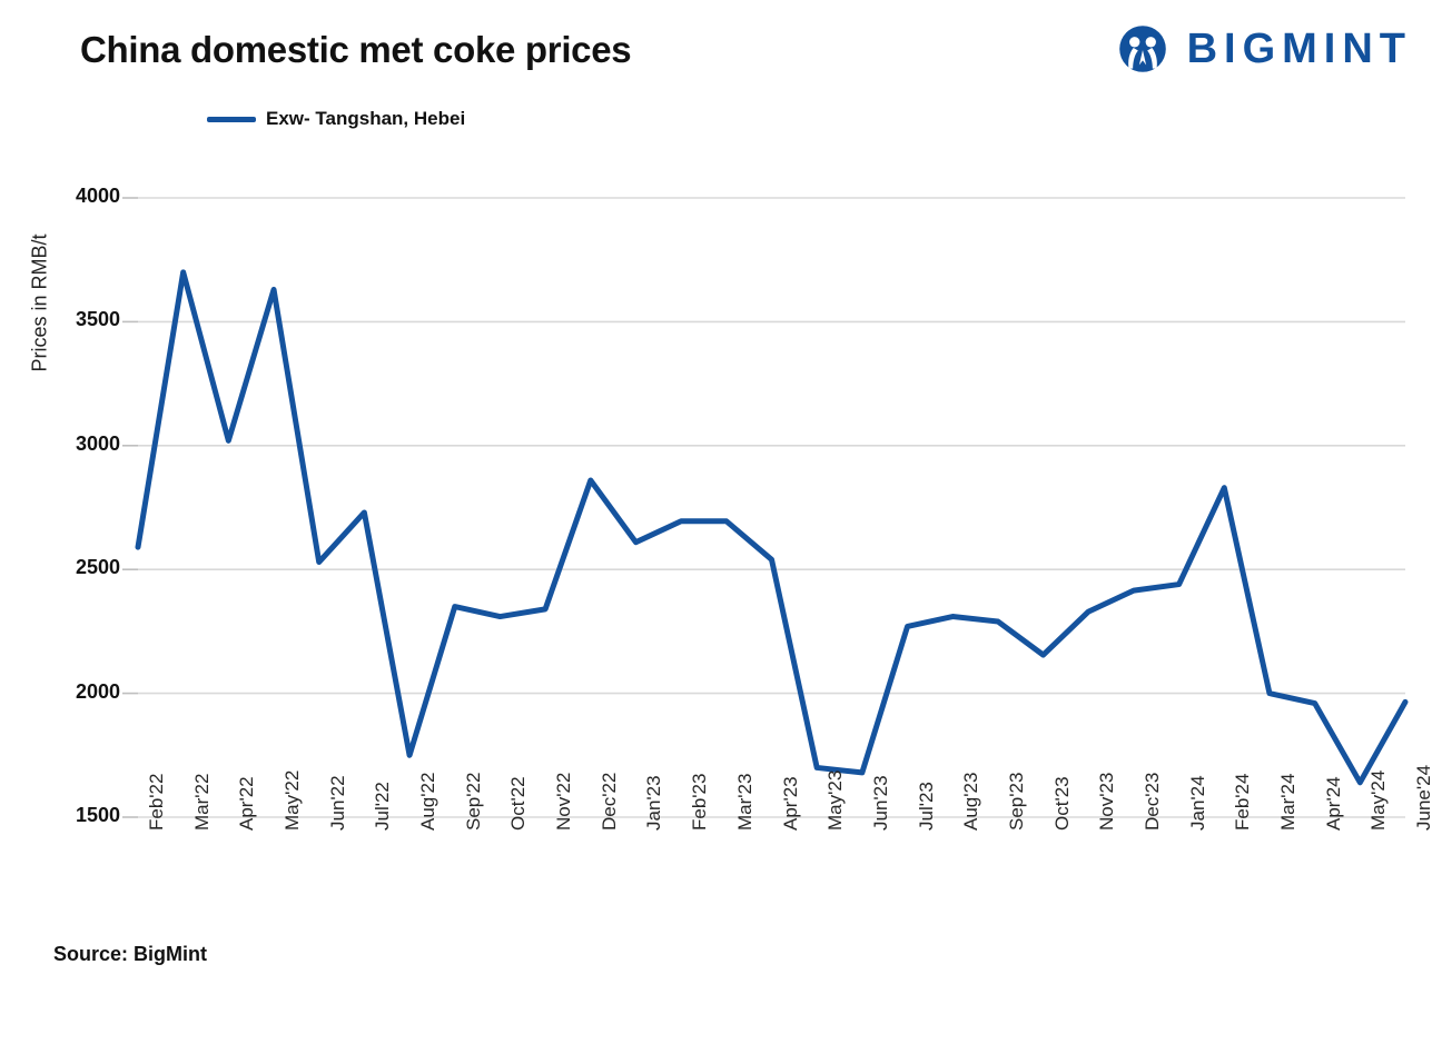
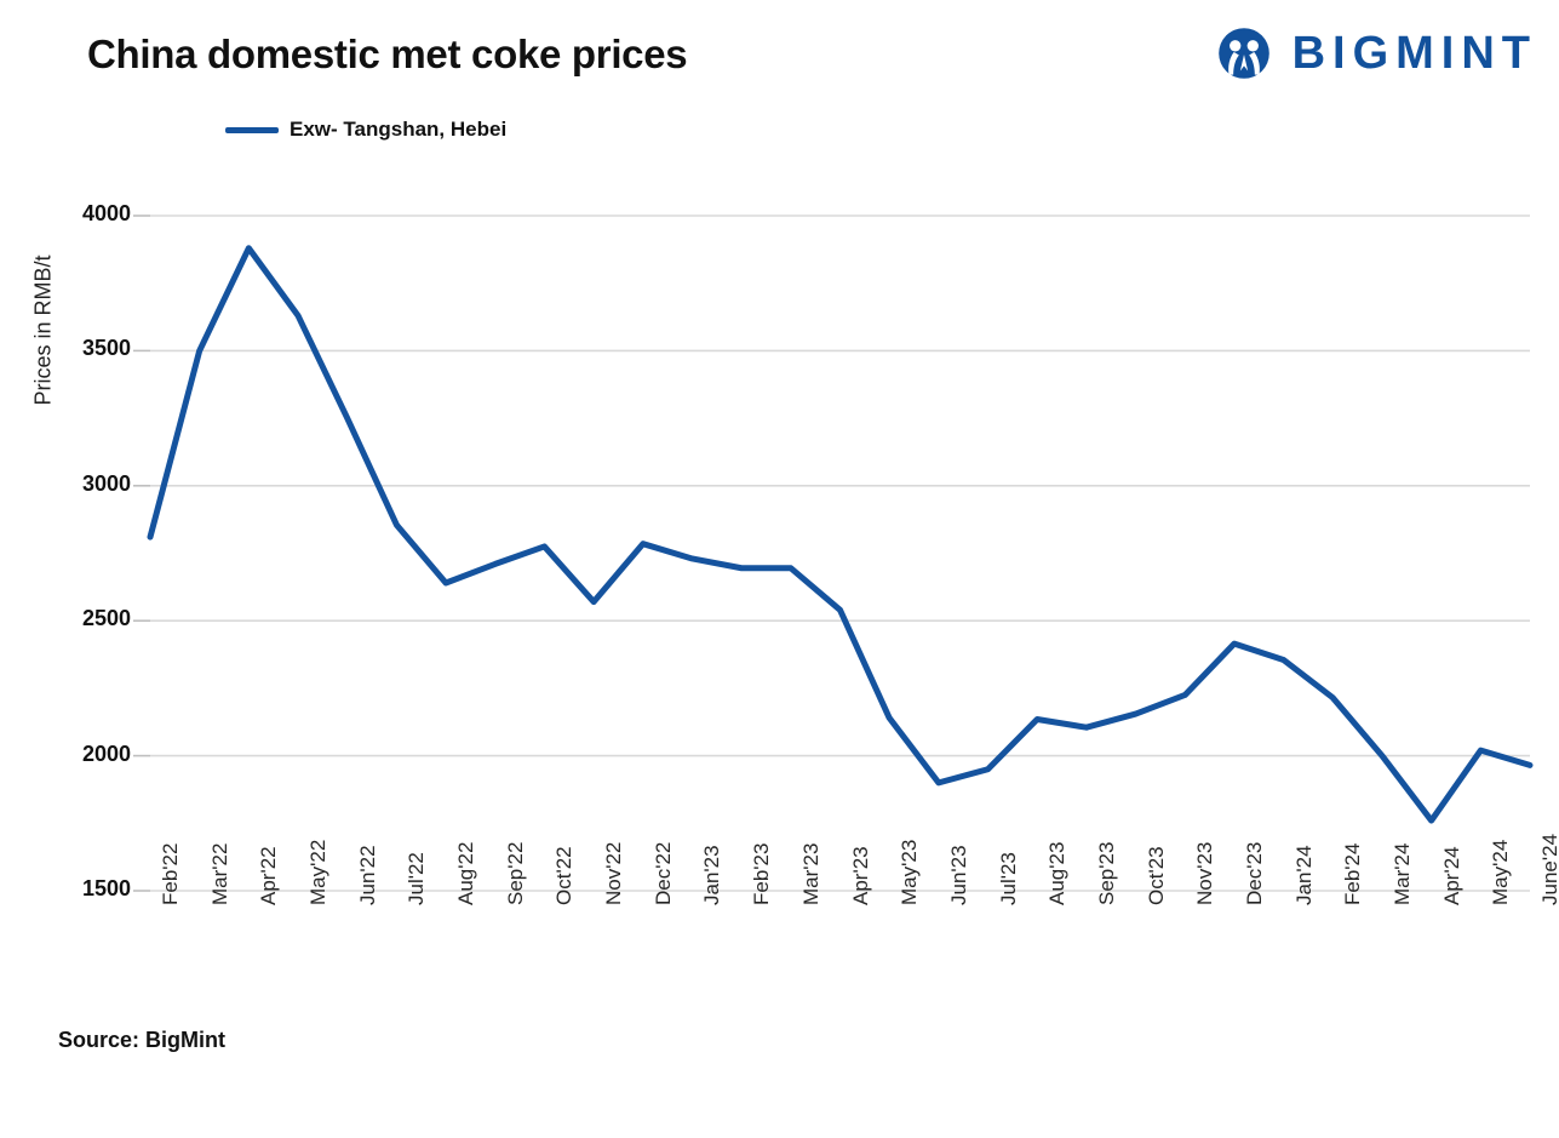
Feb'22: 2590 -> 2810
Mar'22: 3700 -> 3500
Apr'22: 3020 -> 3880
Jun'22: 2530 -> 3250
Jul'22: 2730 -> 2860
Aug'22: 1750 -> 2640
Sep'22: 2350 -> 2710
Oct'22: 2310 -> 2780
Nov'22: 2340 -> 2570
Dec'22: 2860 -> 2780
Jan'23: 2610 -> 2730
May'23: 1700 -> 2140
Jun'23: 1680 -> 1900
Jul'23: 2270 -> 1950
Aug'23: 2310 -> 2140
Sep'23: 2290 -> 2100
Nov'23: 2330 -> 2220
Jan'24: 2440 -> 2360
Feb'24: 2830 -> 2220
Apr'24: 1960 -> 1760
May'24: 1640 -> 2020
